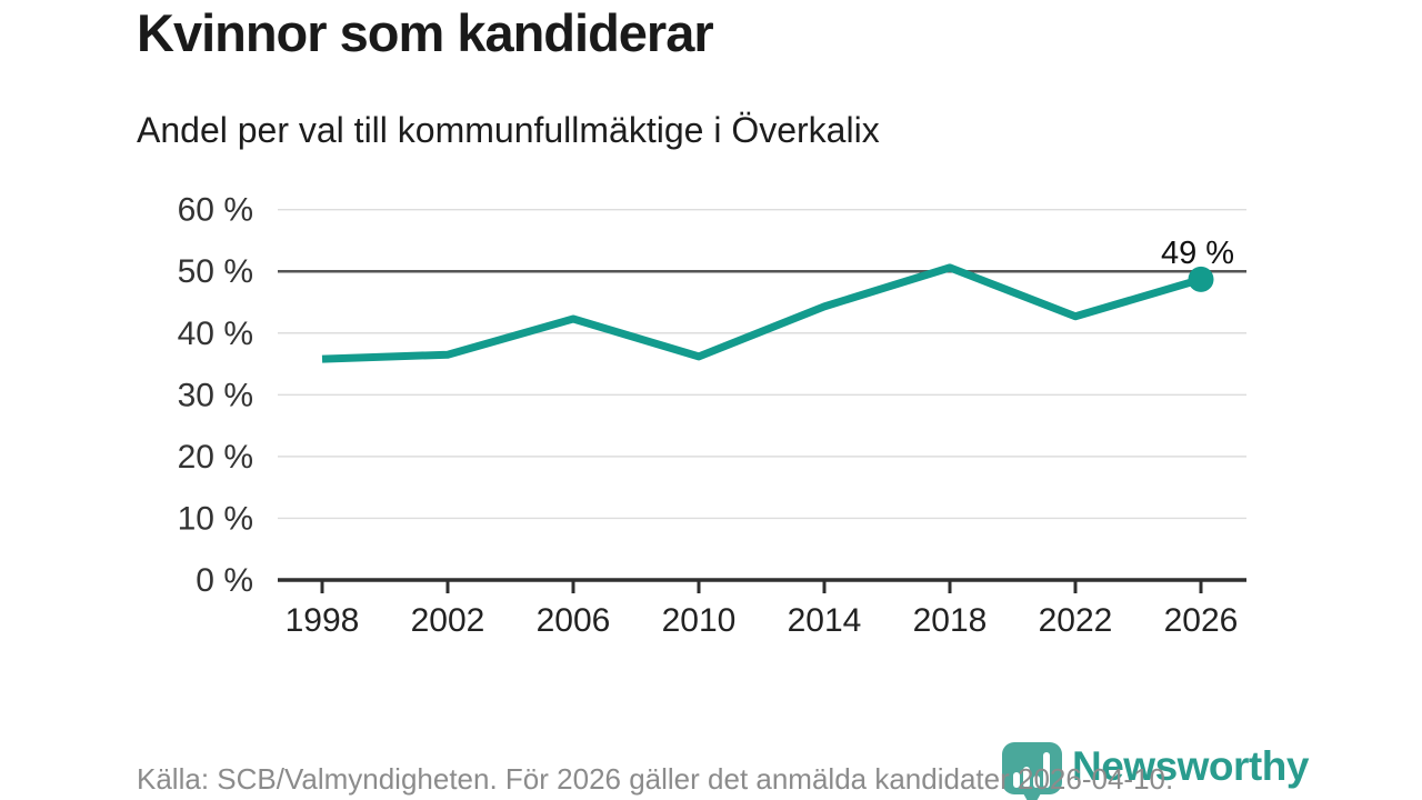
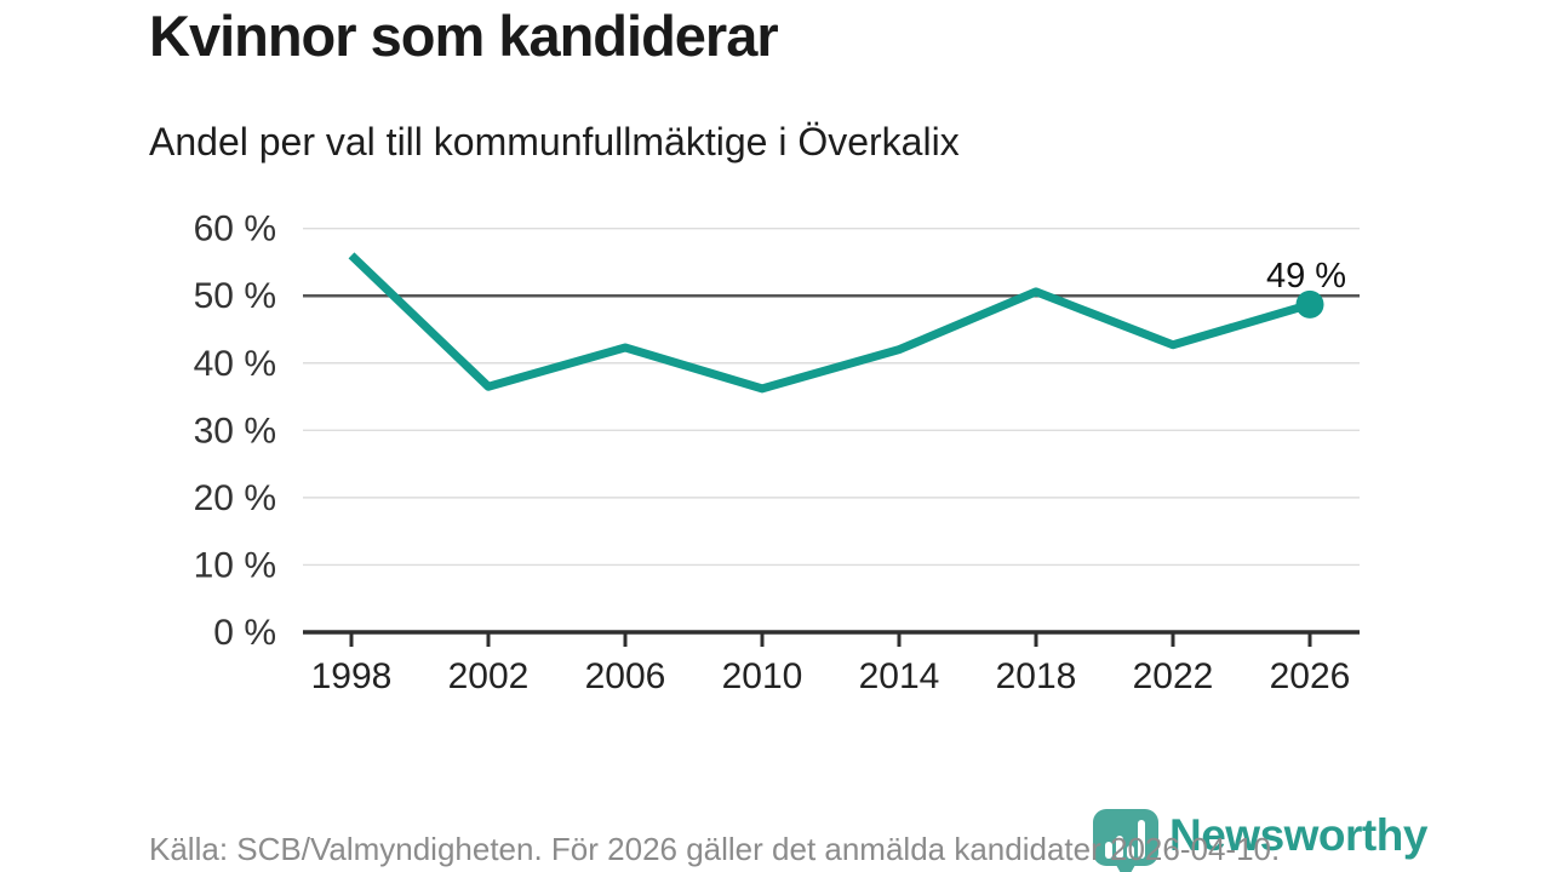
1998: 36% -> 56%
2014: 44% -> 42%
